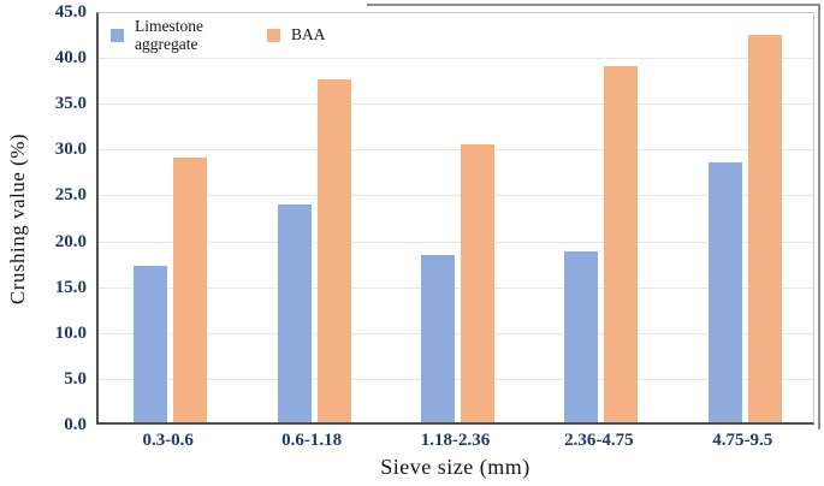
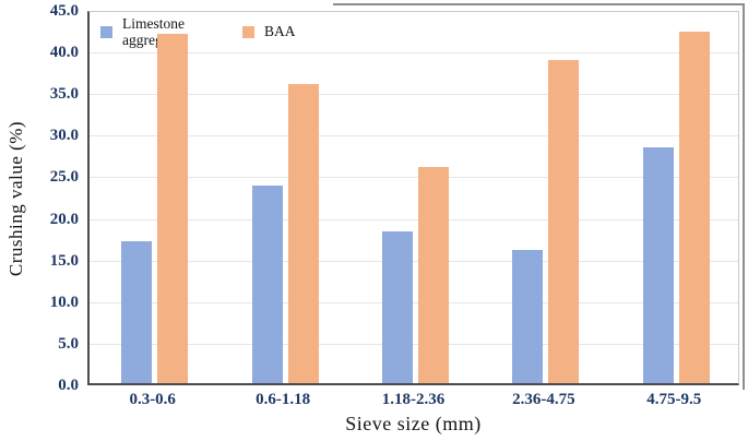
BAA/0.3-0.6: 29 -> 42
BAA/0.6-1.18: 37 -> 36
BAA/1.18-2.36: 30 -> 26
Limestone aggregate/2.36-4.75: 19 -> 16
